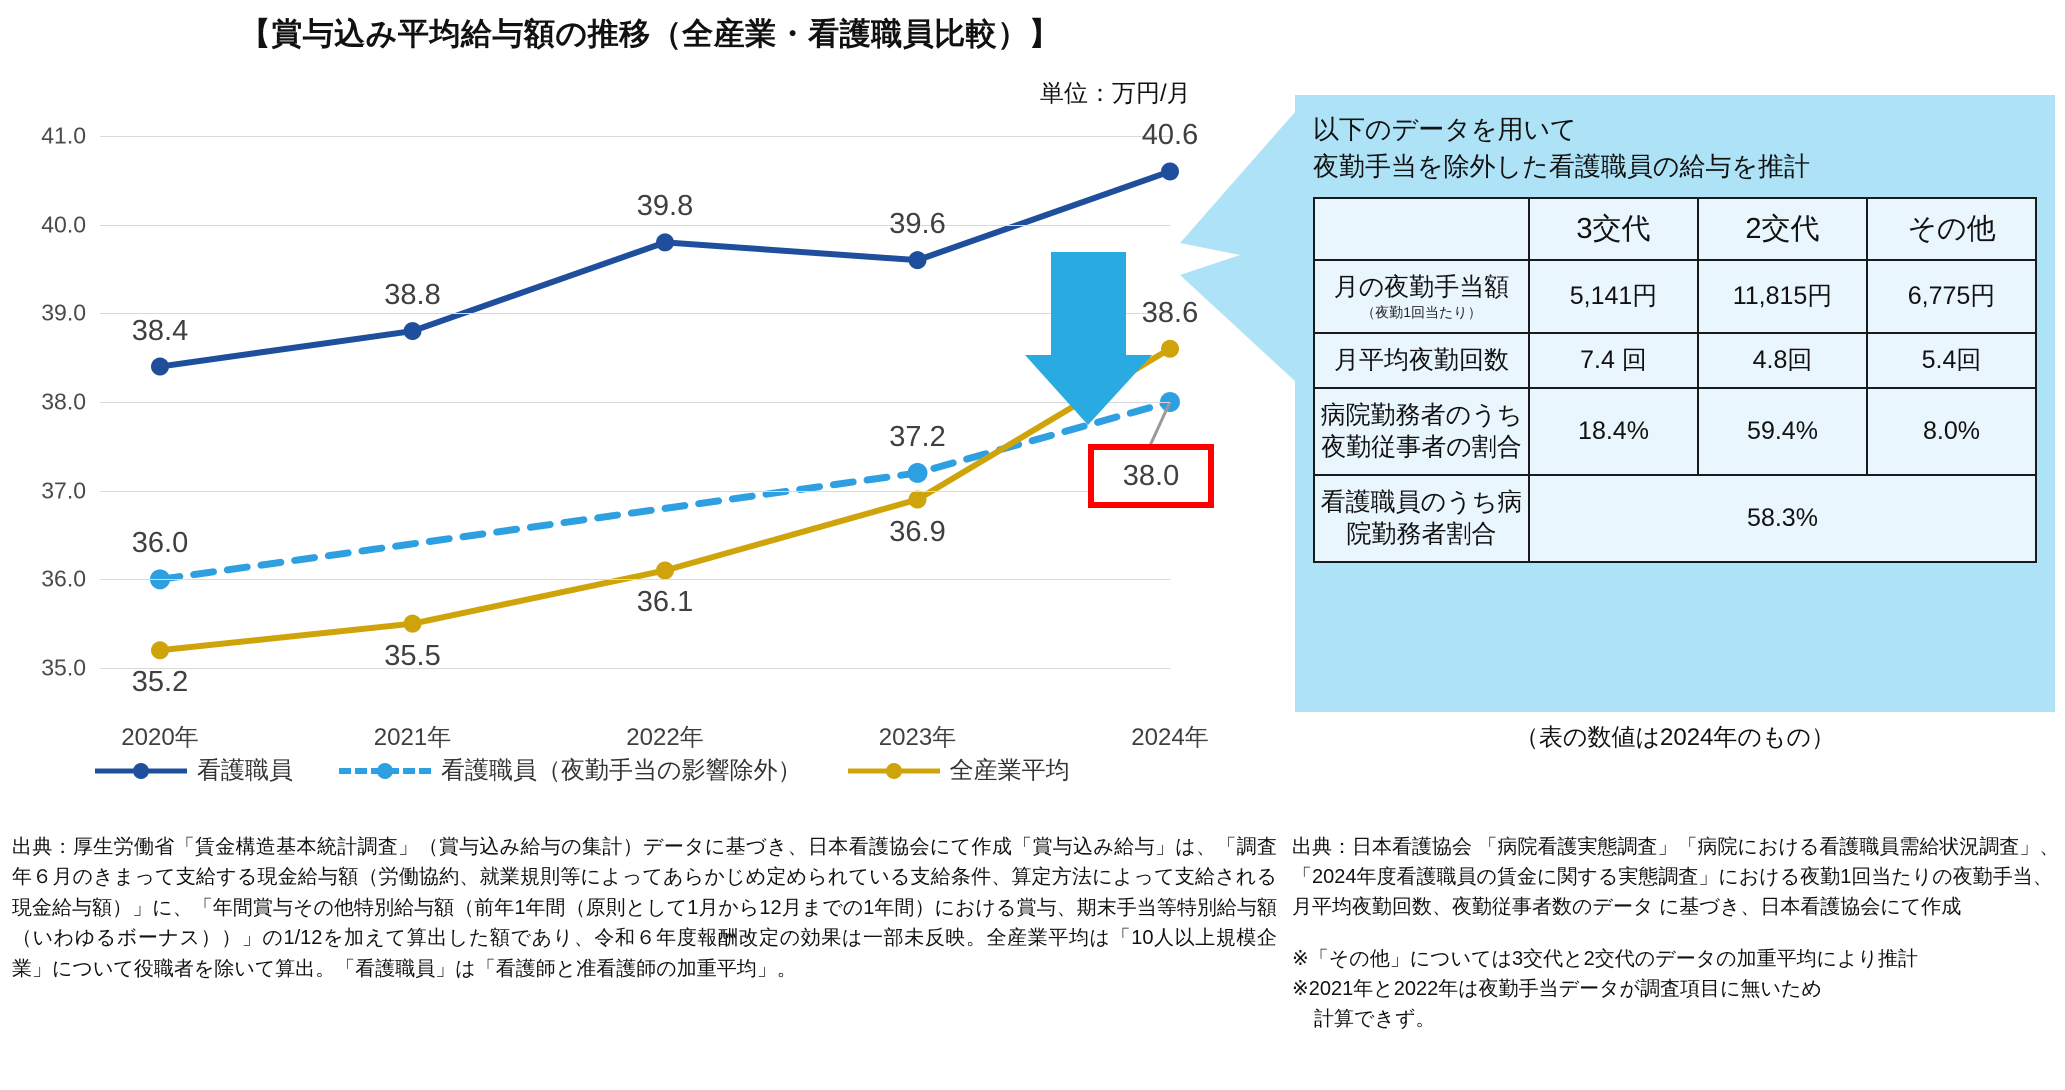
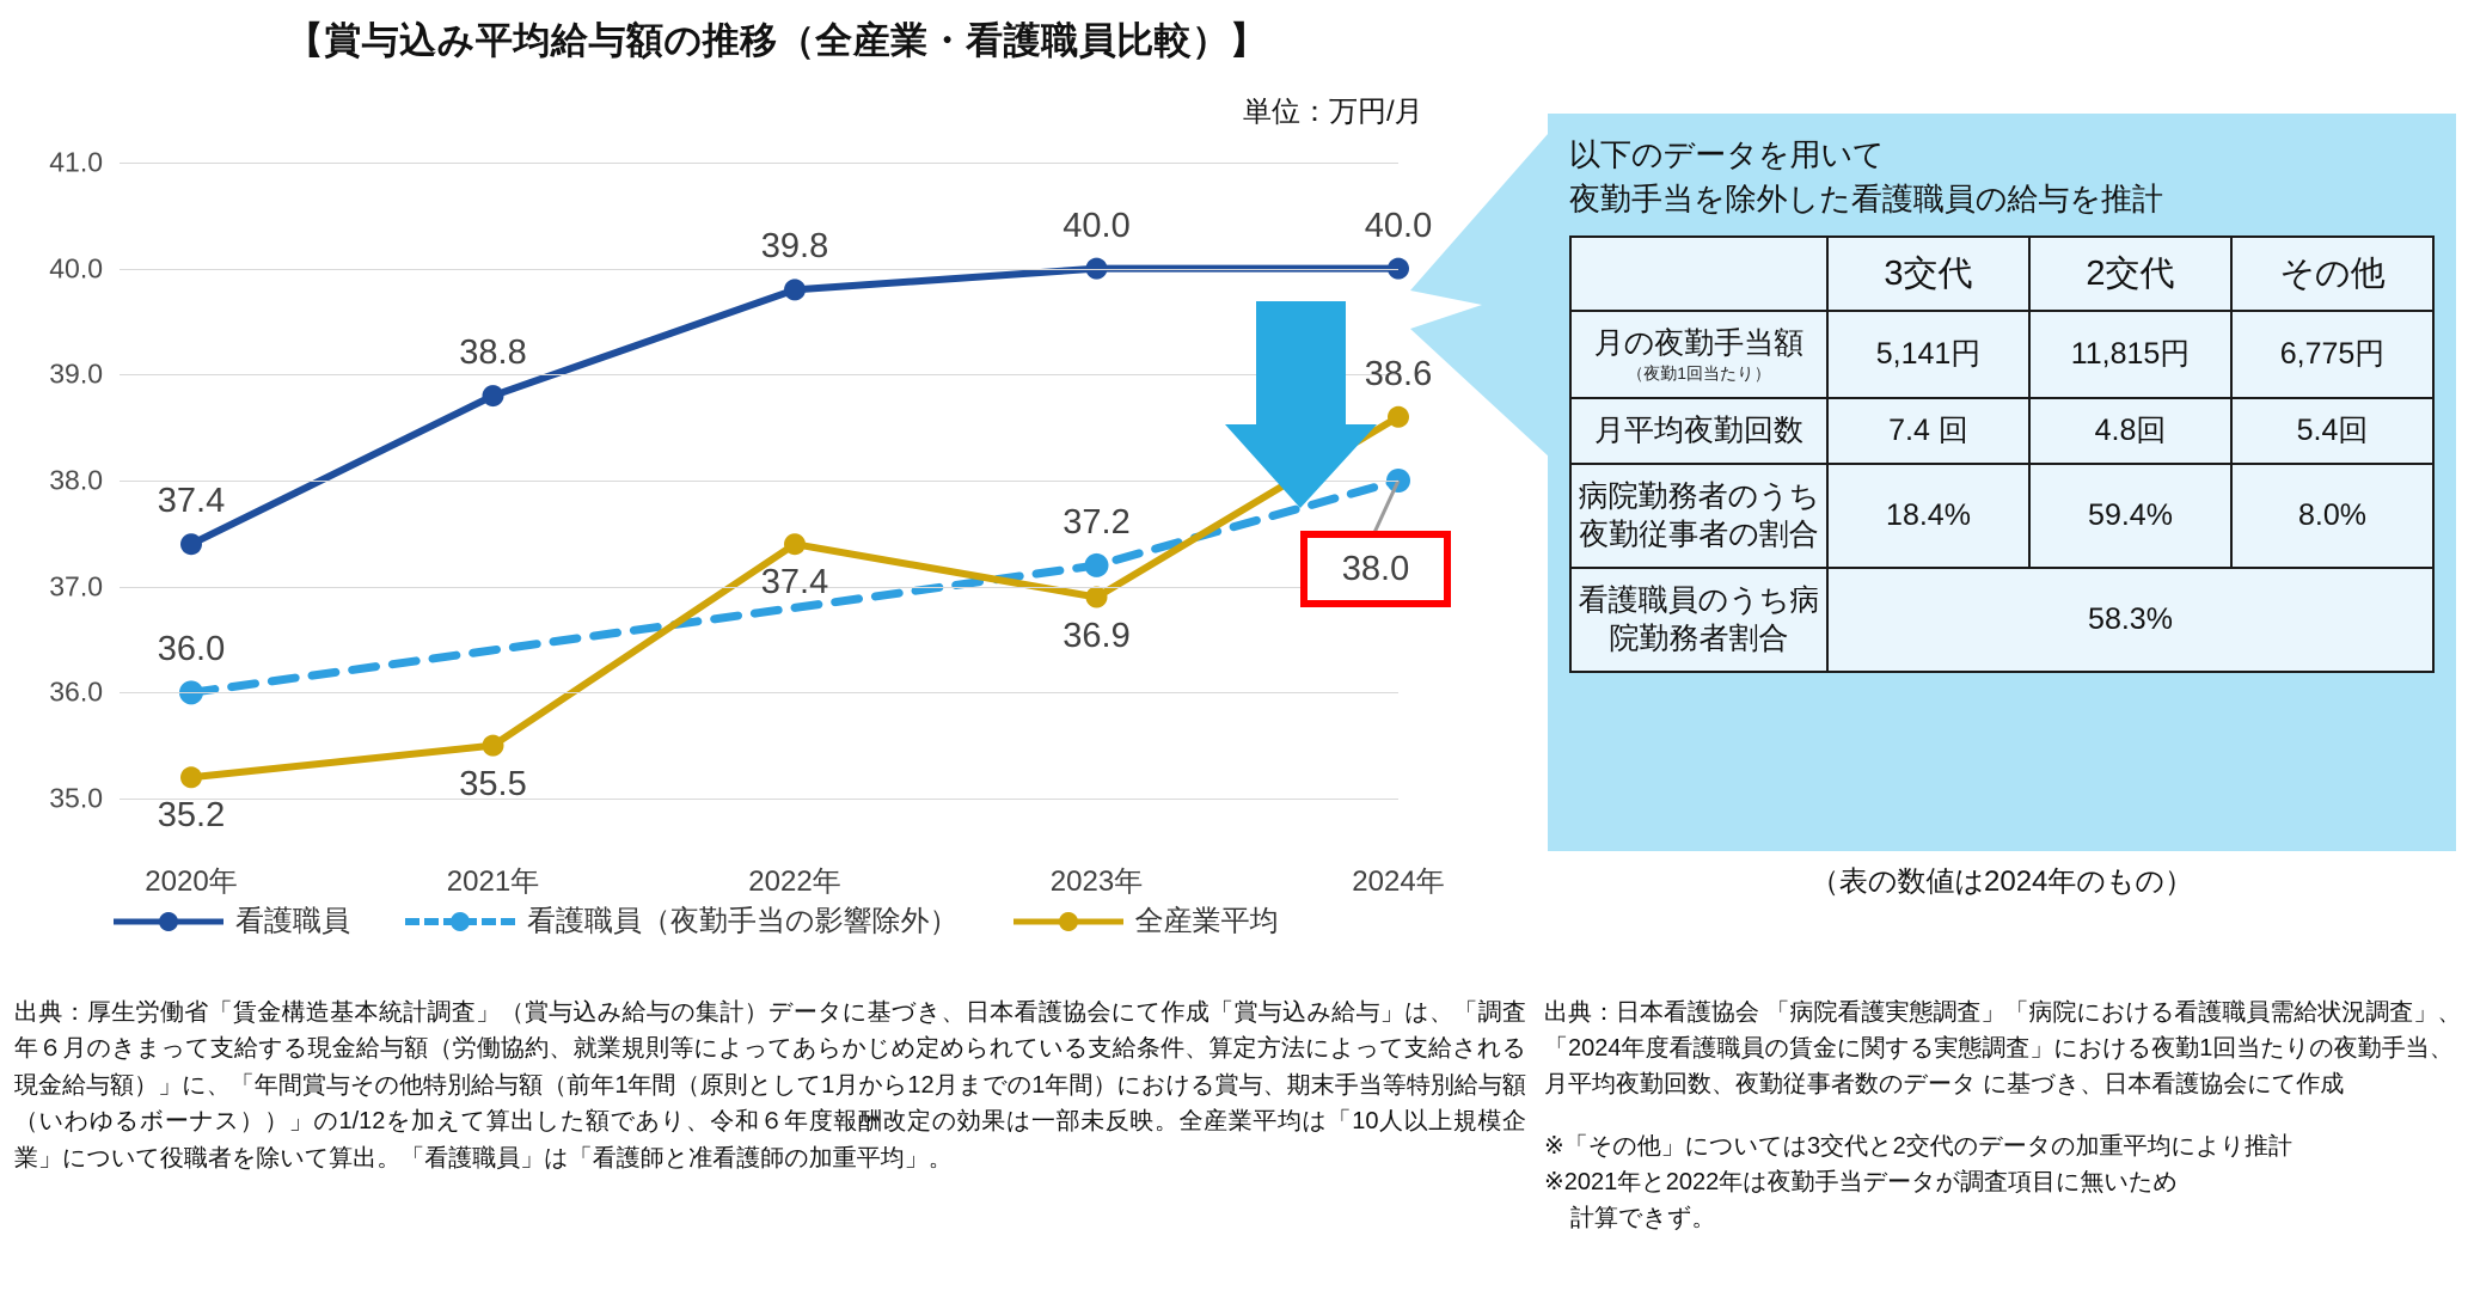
看護職員/2020年: 38.4 -> 37.4
全産業平均/2022年: 36.1 -> 37.4
看護職員/2023年: 39.6 -> 40.0
看護職員/2024年: 40.6 -> 40.0
